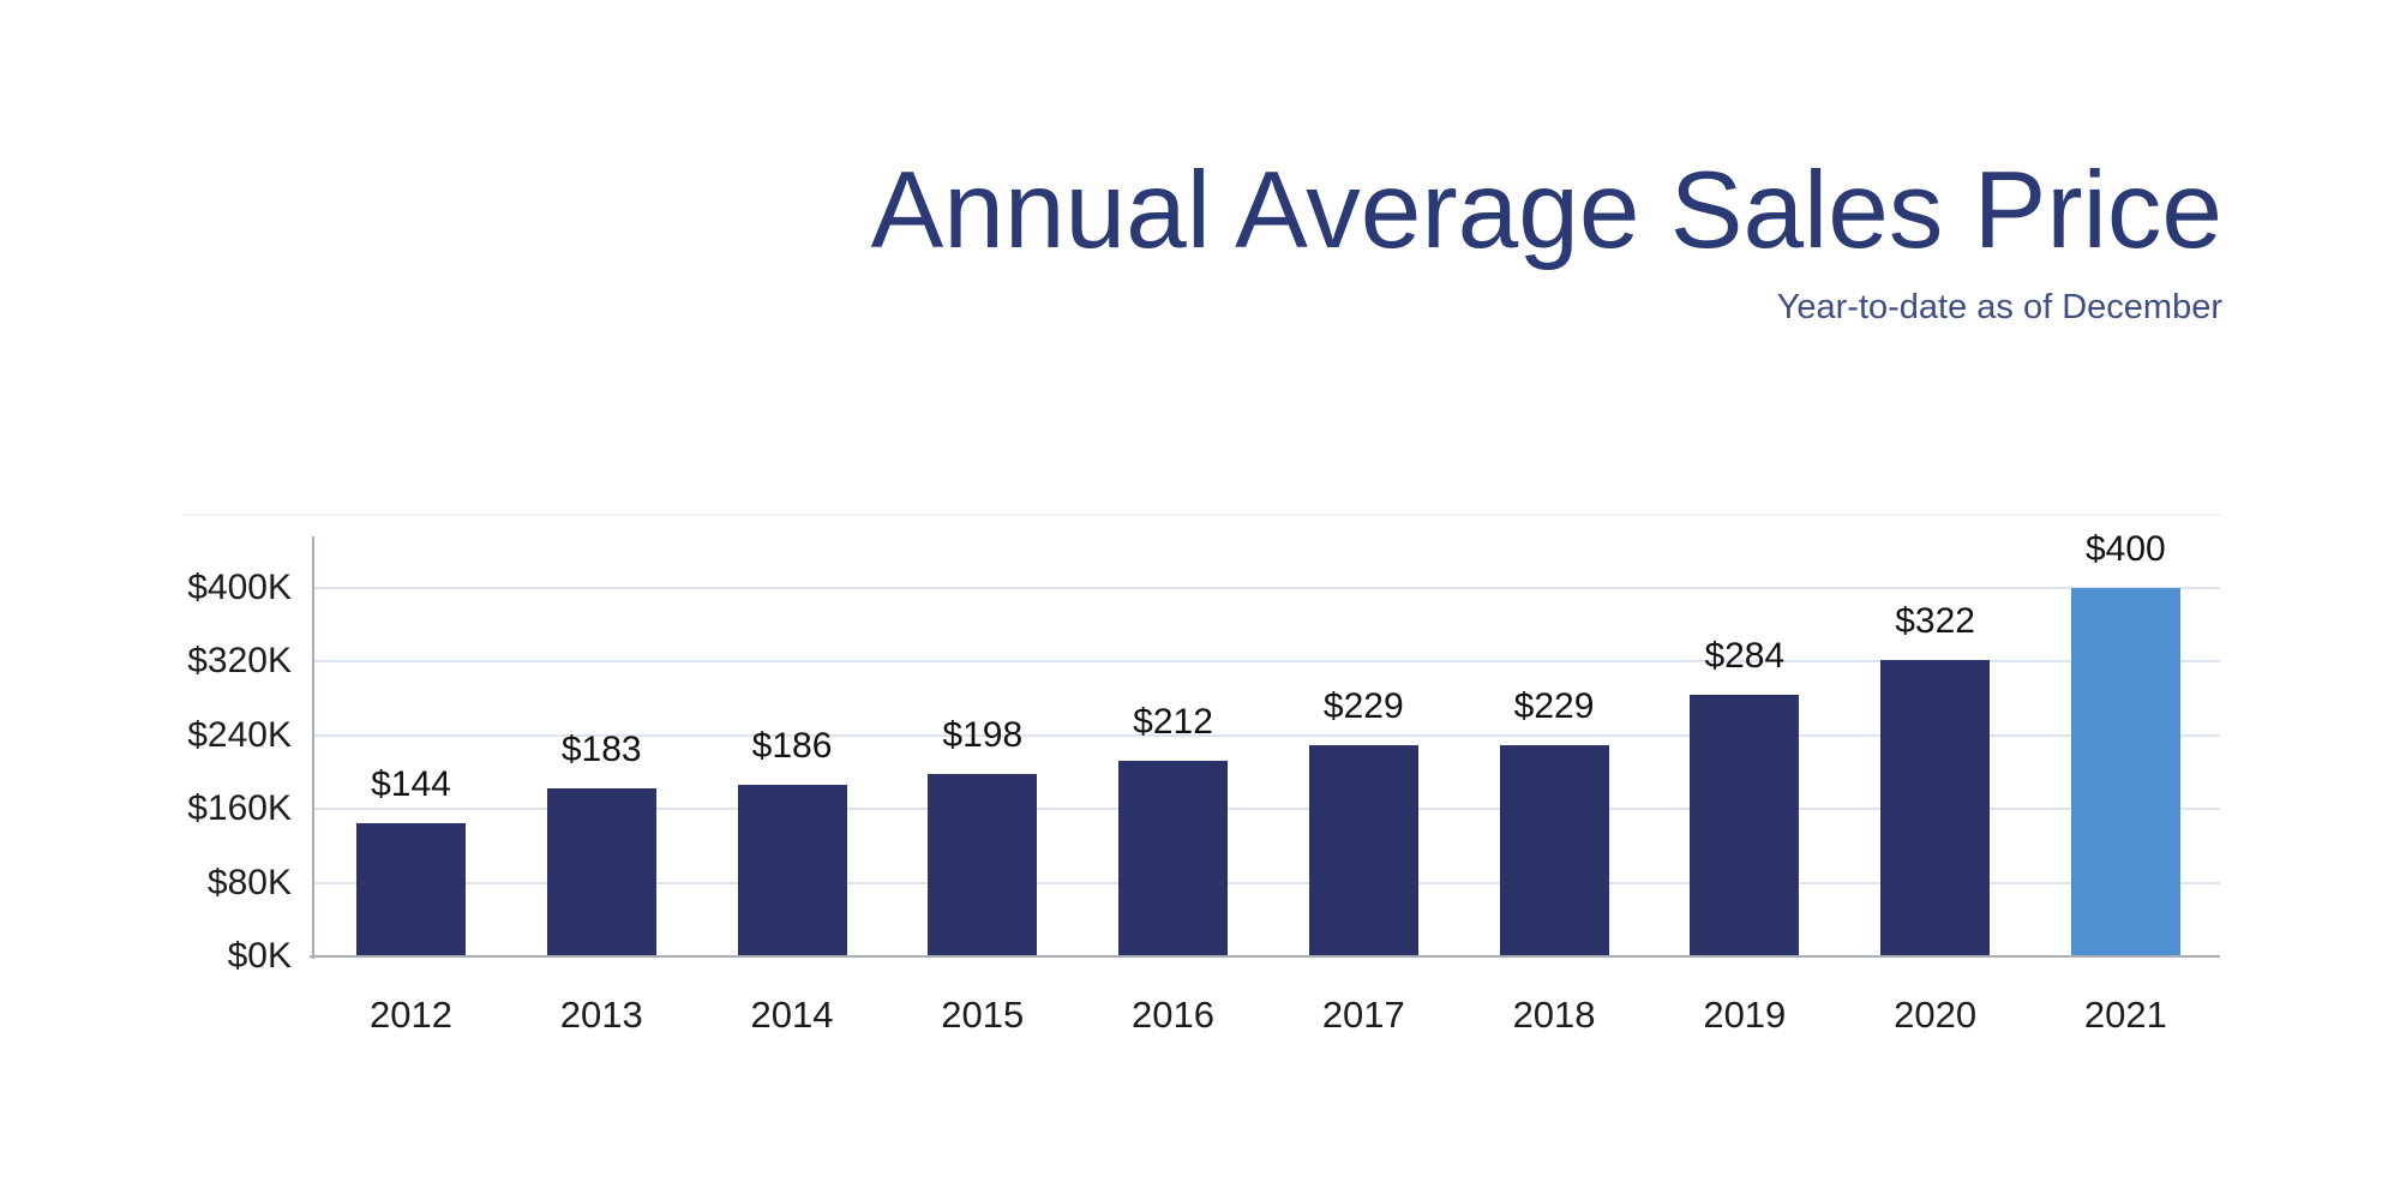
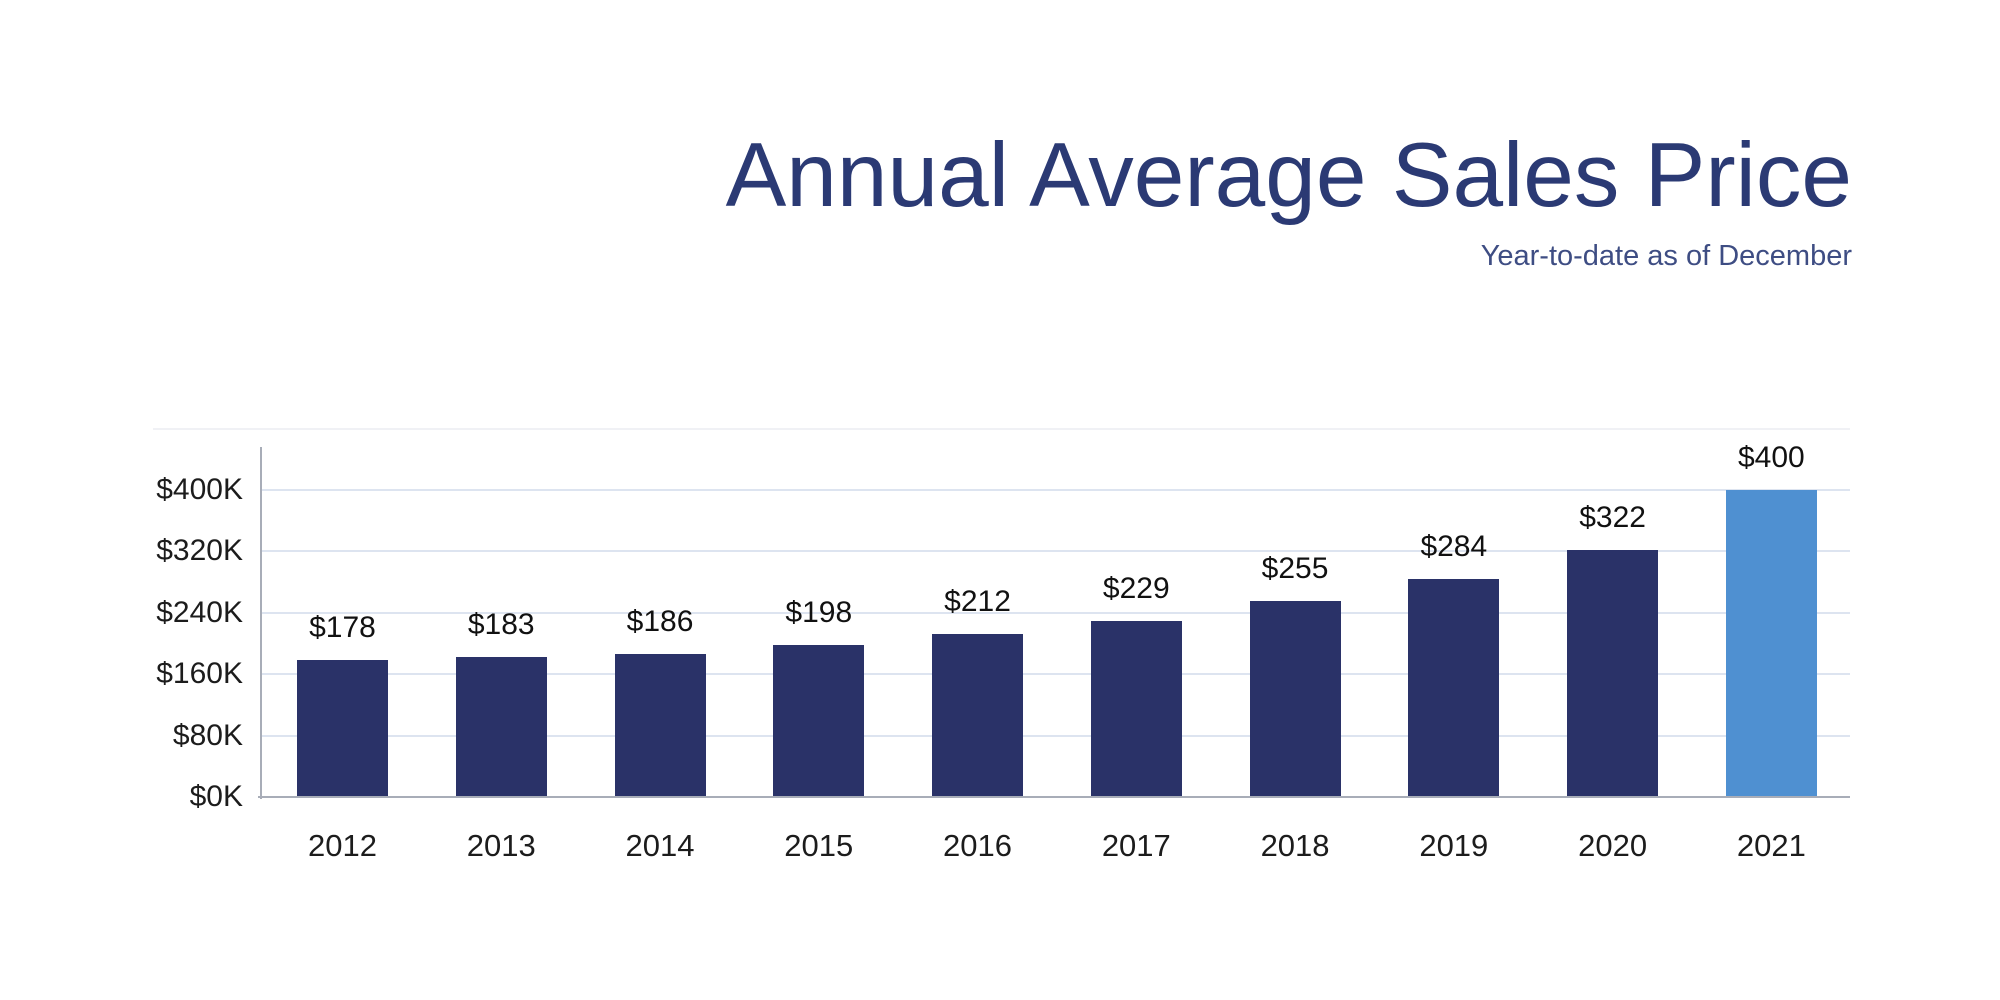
2012: $144 -> $178
2018: $229 -> $255
